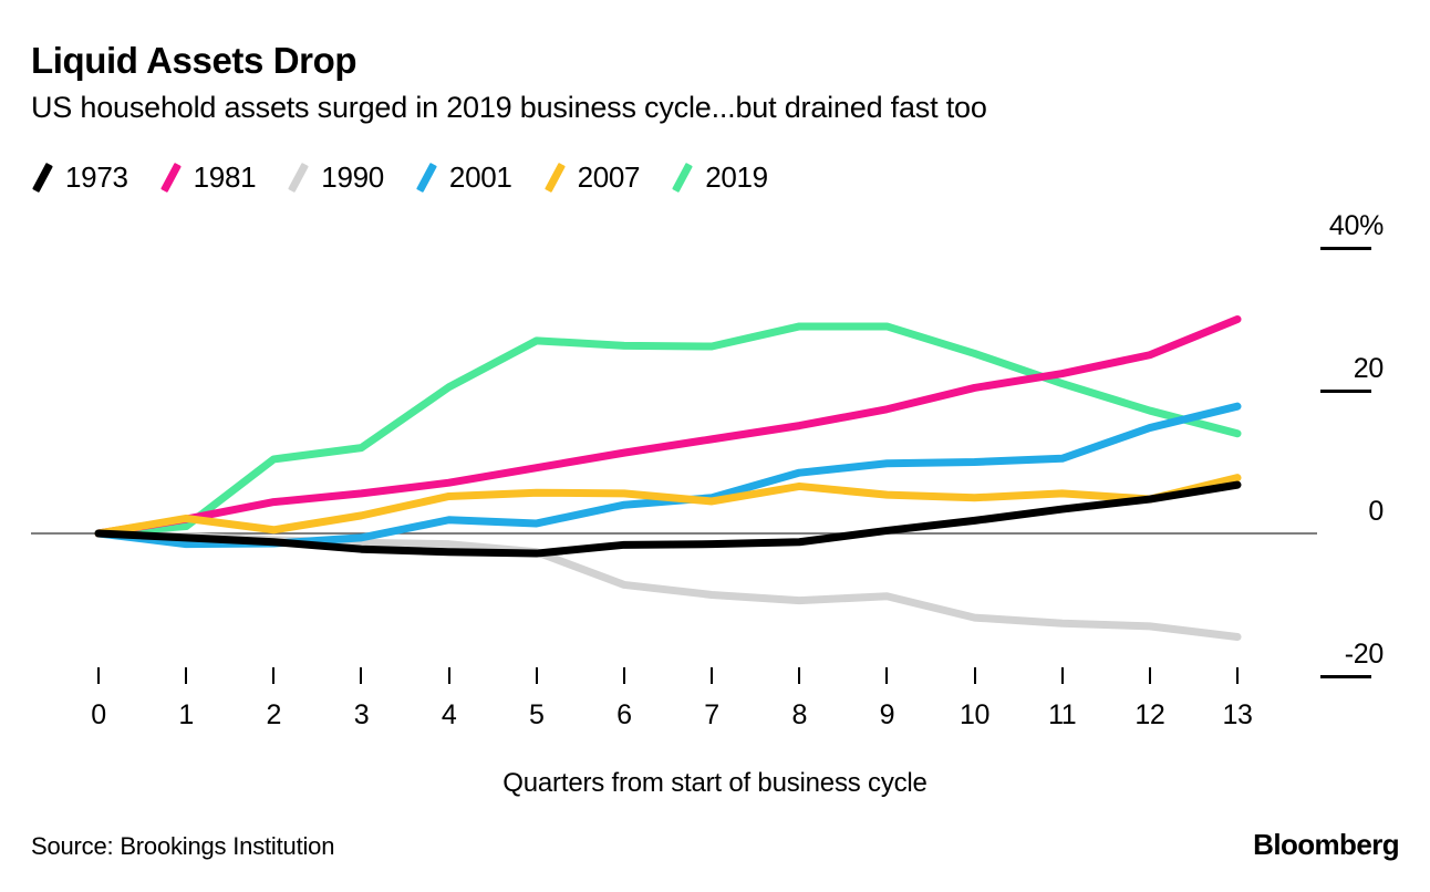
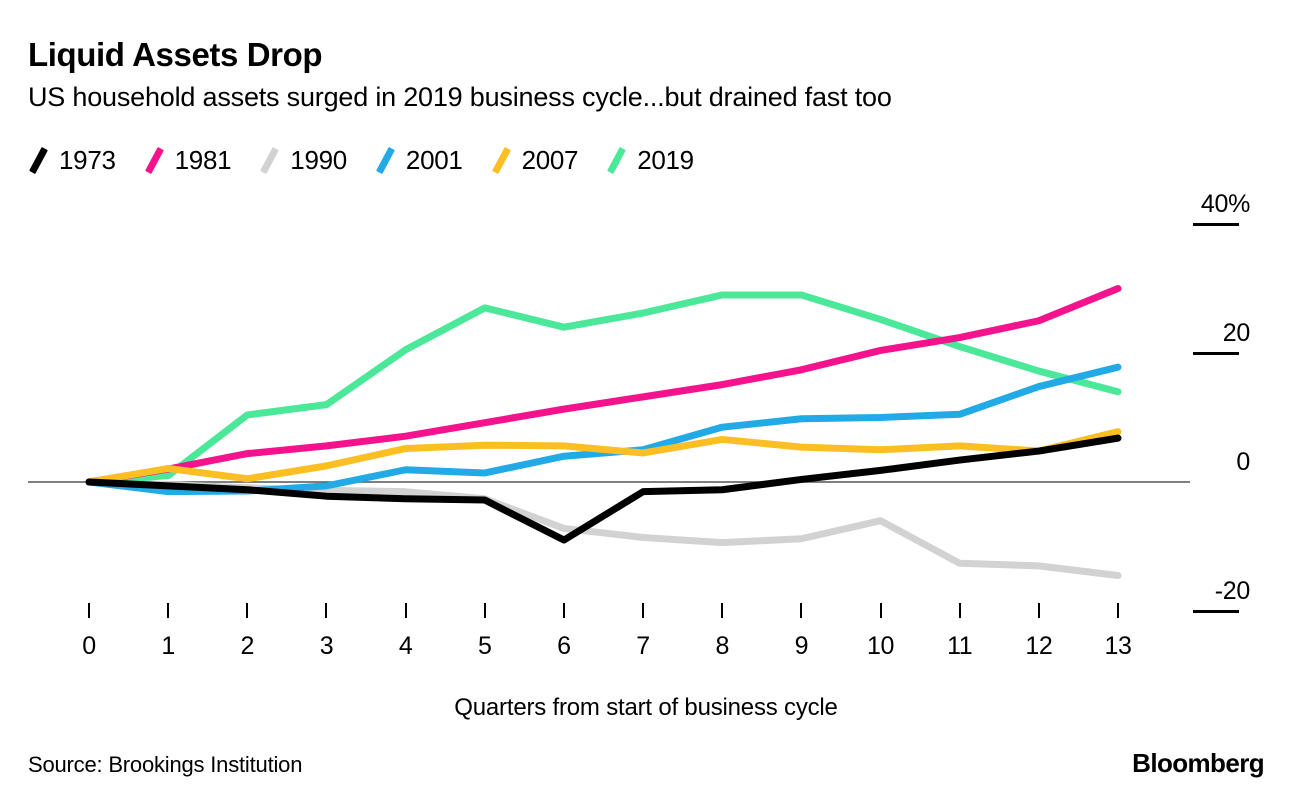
1973/6: -2% -> -9%
2019/6: 26% -> 24%
1990/10: -12% -> -6%
